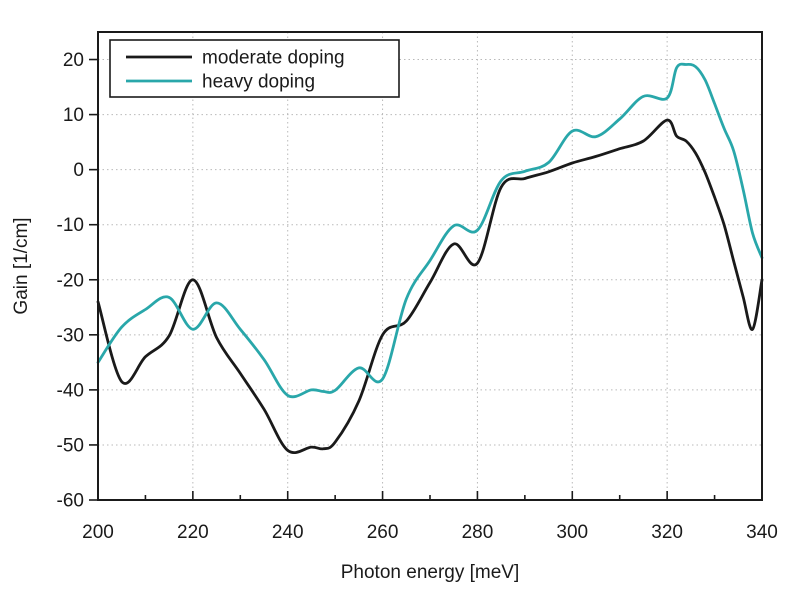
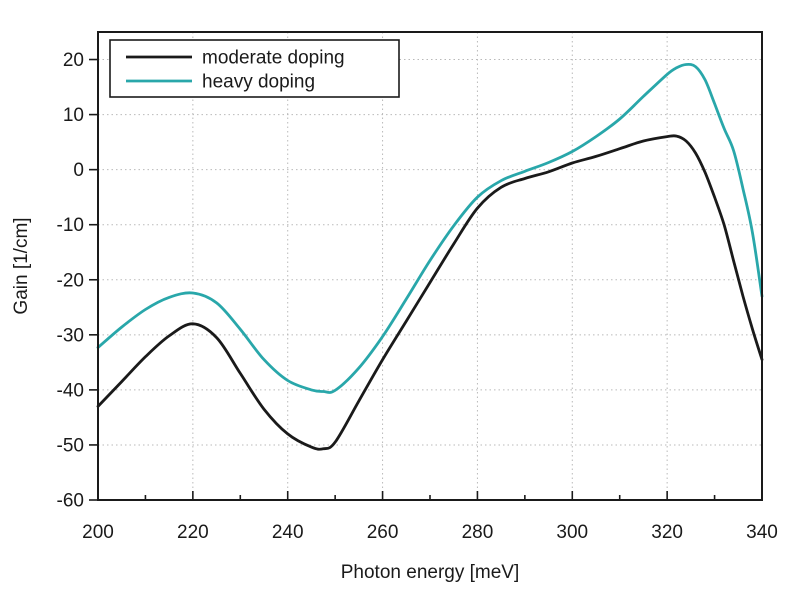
moderate doping/200: -24 -> -43
heavy doping/200: -35 -> -32
moderate doping/220: -20 -> -28
heavy doping/220: -29 -> -22
moderate doping/240: -51 -> -48
heavy doping/240: -41 -> -38
moderate doping/260: -30 -> -34
heavy doping/260: -38 -> -30
moderate doping/280: -17 -> -7
heavy doping/280: -11 -> -5
heavy doping/300: 7 -> 3
moderate doping/320: 9 -> 6
heavy doping/320: 13 -> 17
moderate doping/340: -20 -> -34
heavy doping/340: -16 -> -23
